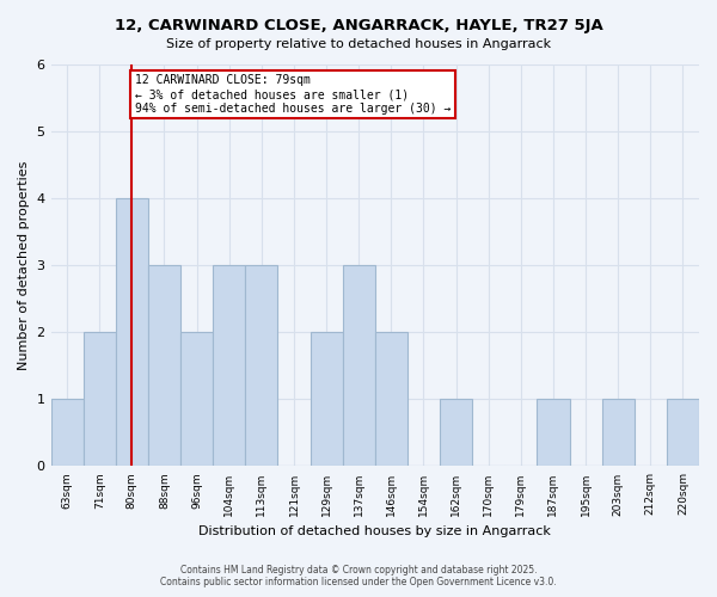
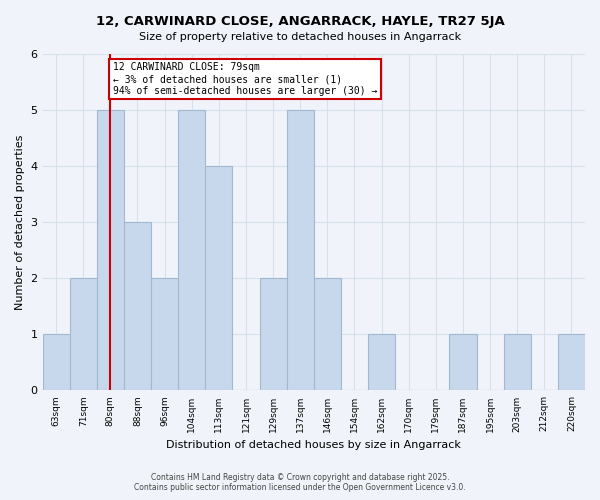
80sqm: 4 -> 5
104sqm: 3 -> 5
113sqm: 3 -> 4
137sqm: 3 -> 5
